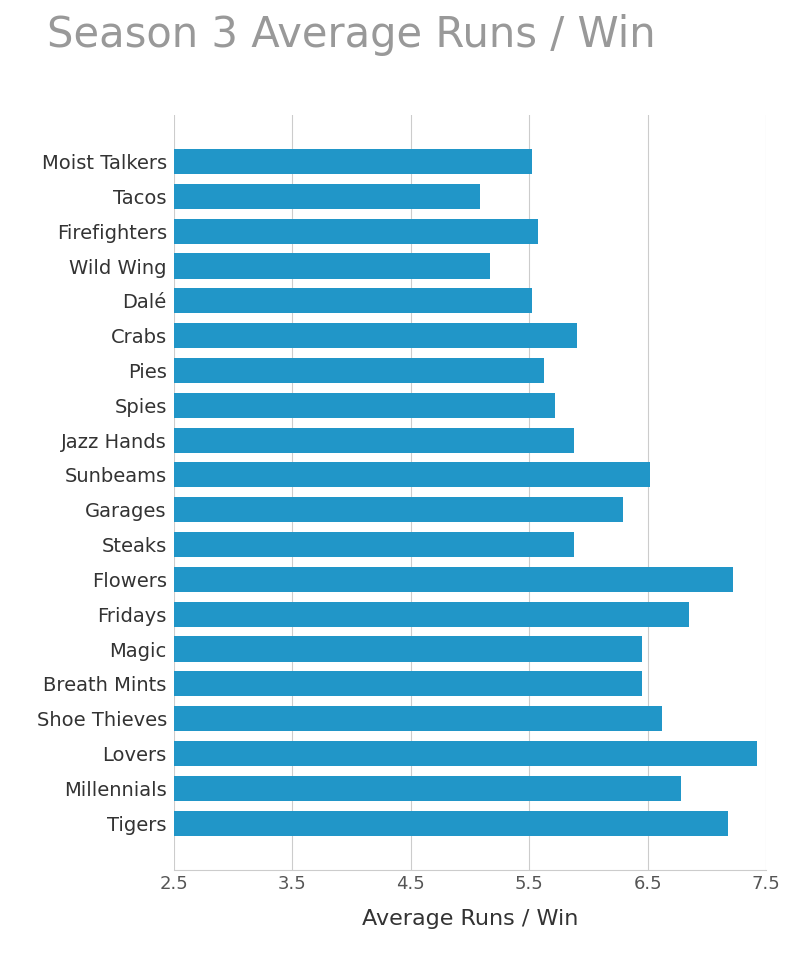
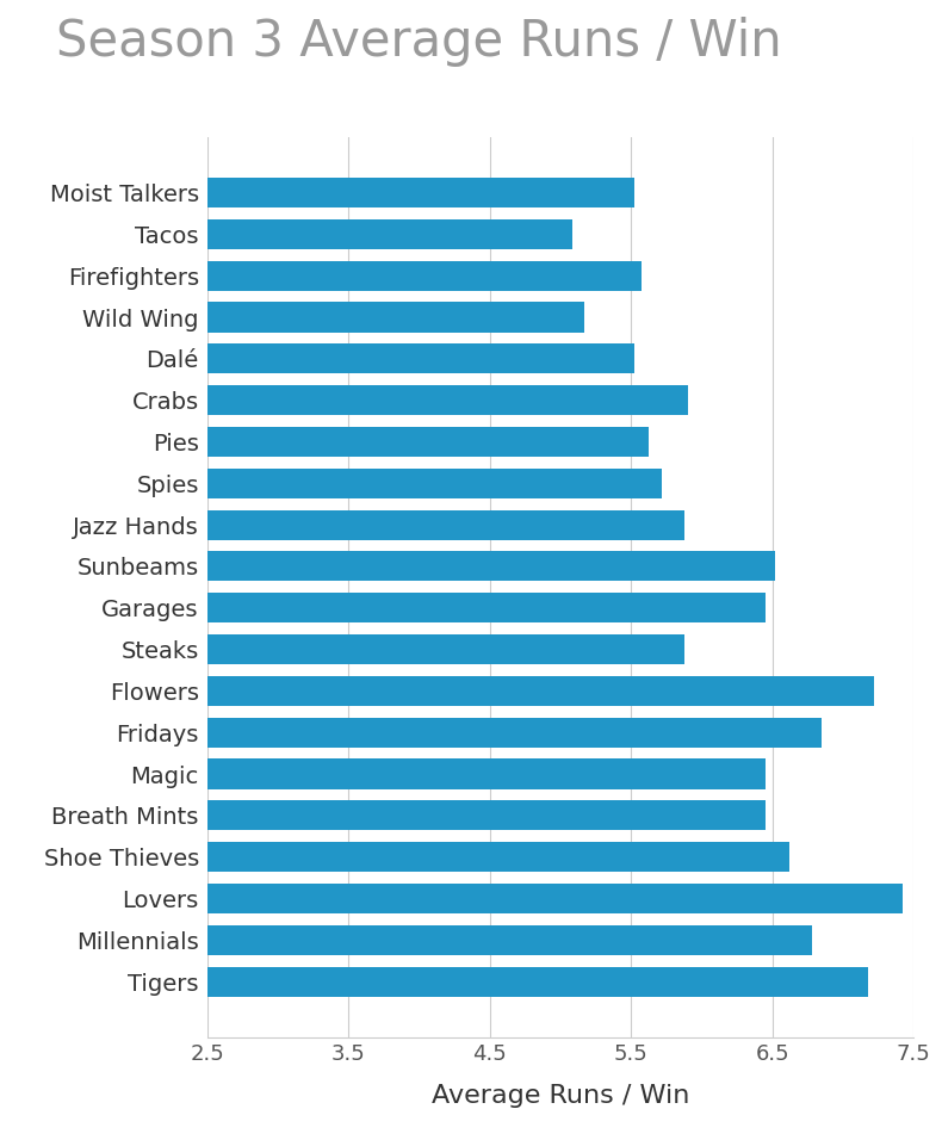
Garages: 6.29 -> 6.45
